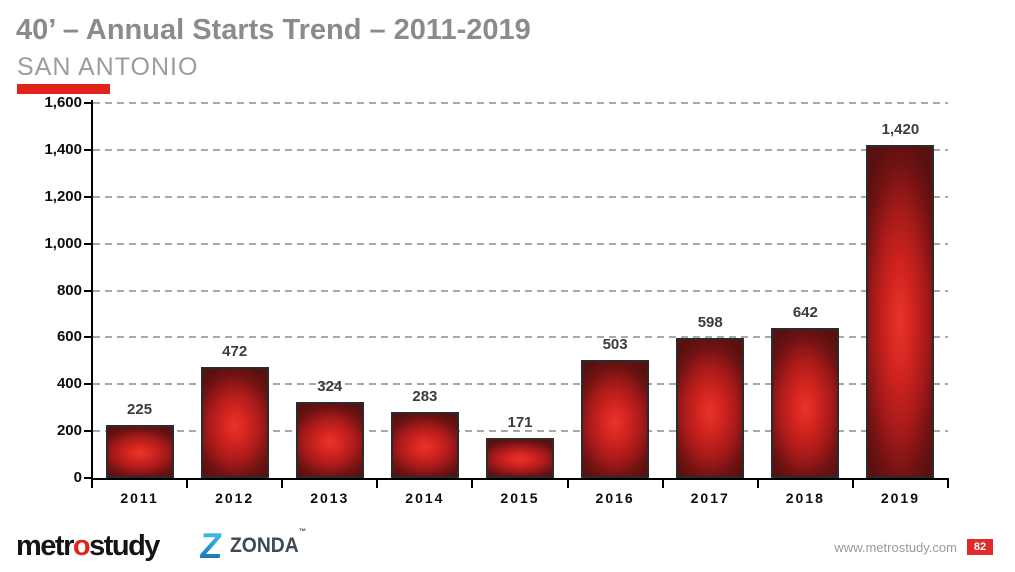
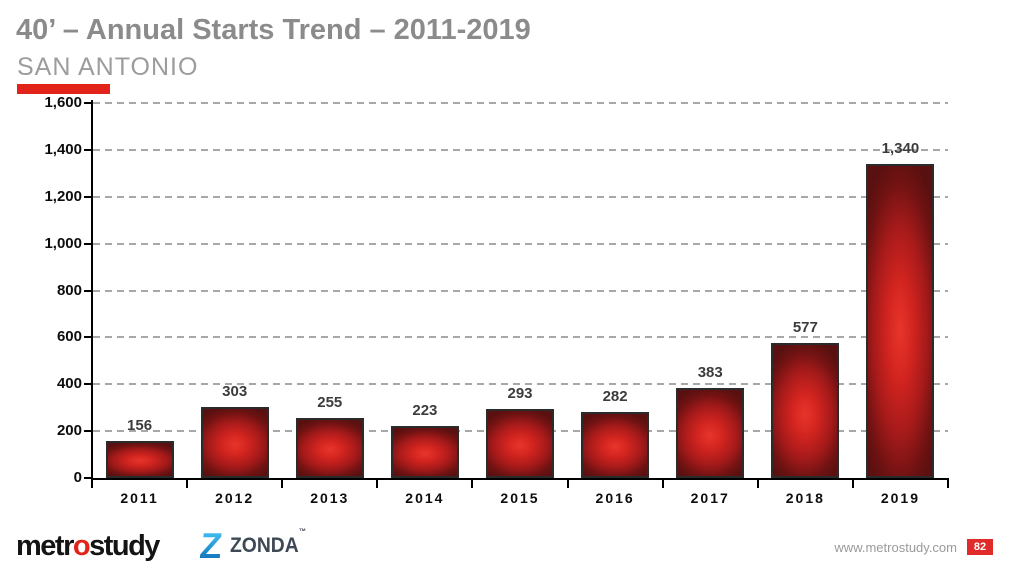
2011: 225 -> 156
2012: 472 -> 303
2013: 324 -> 255
2014: 283 -> 223
2015: 171 -> 293
2016: 503 -> 282
2017: 598 -> 383
2018: 642 -> 577
2019: 1,420 -> 1,340
